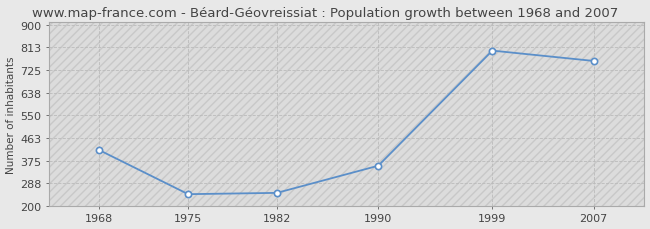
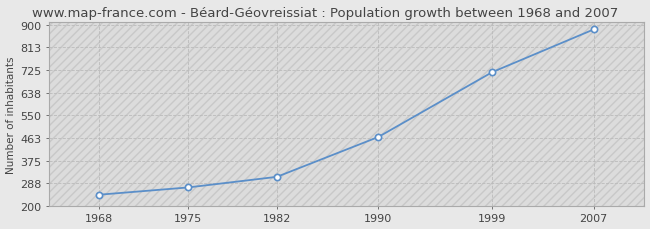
1968: 415 -> 243
1975: 245 -> 271
1982: 250 -> 312
1990: 355 -> 466
1999: 800 -> 717
2007: 760 -> 882
